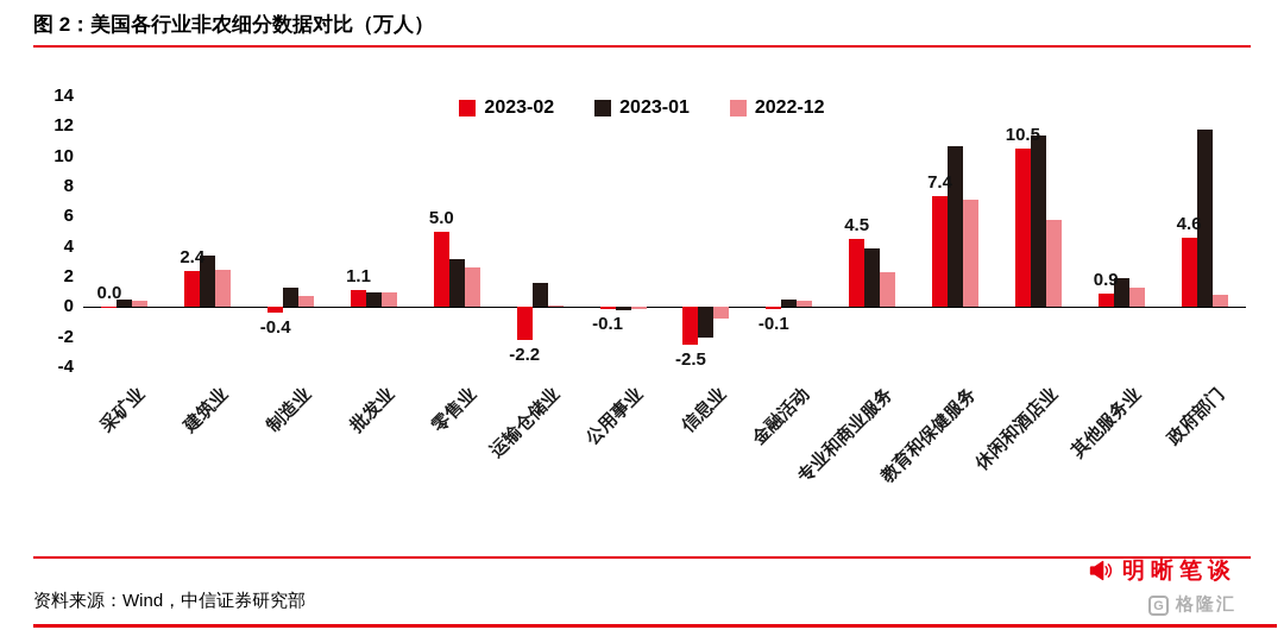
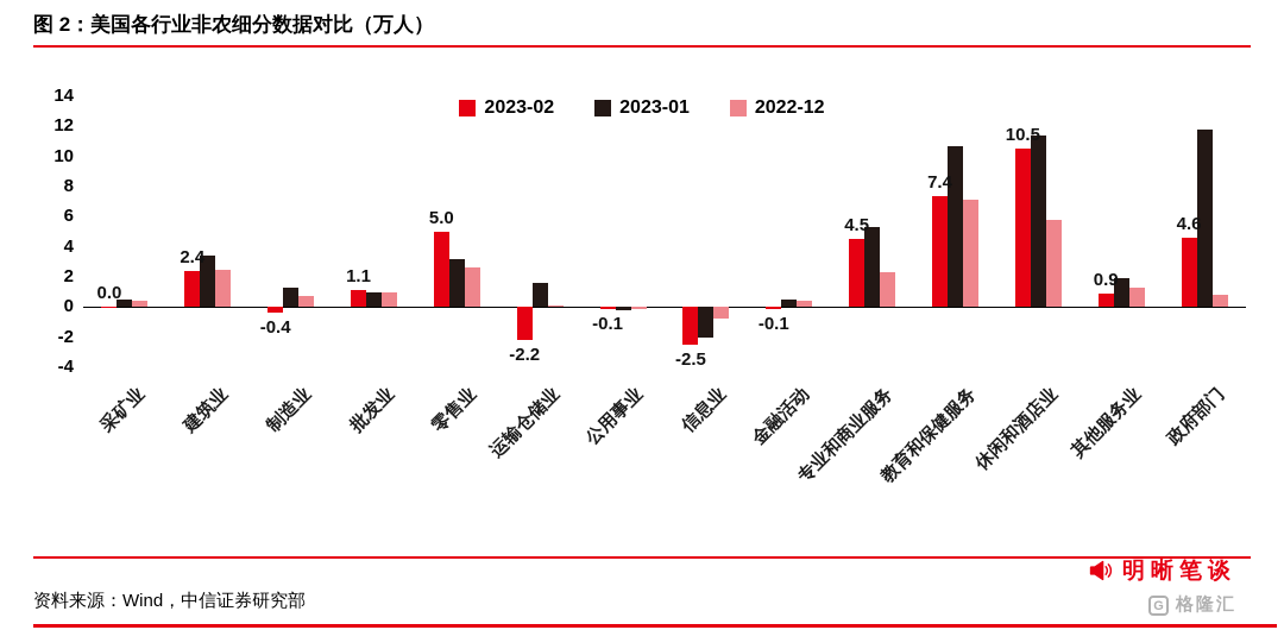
2023-01/专业和商业服务: 3.9 -> 5.3
